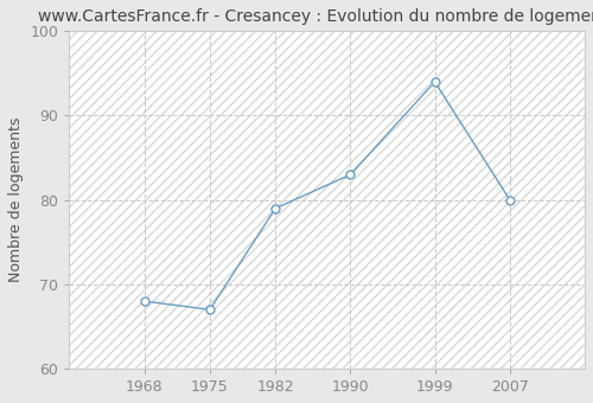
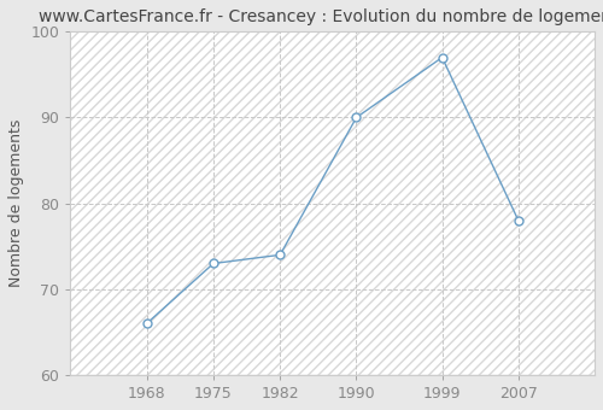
1968: 68 -> 66
1975: 67 -> 73
1982: 79 -> 74
1990: 83 -> 90
1999: 94 -> 97
2007: 80 -> 78
